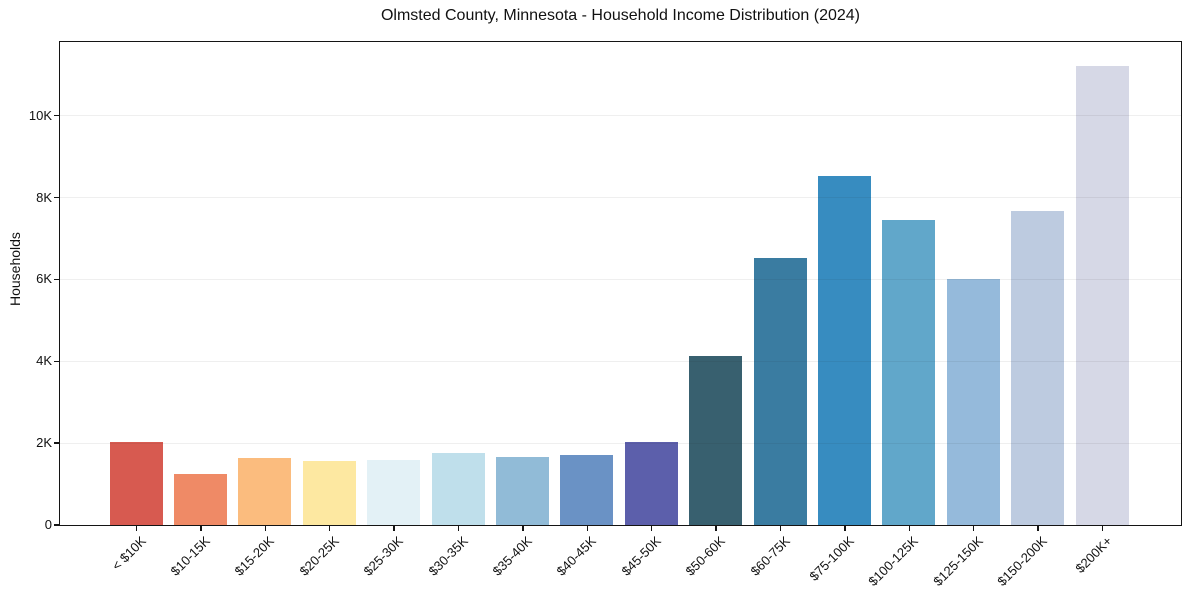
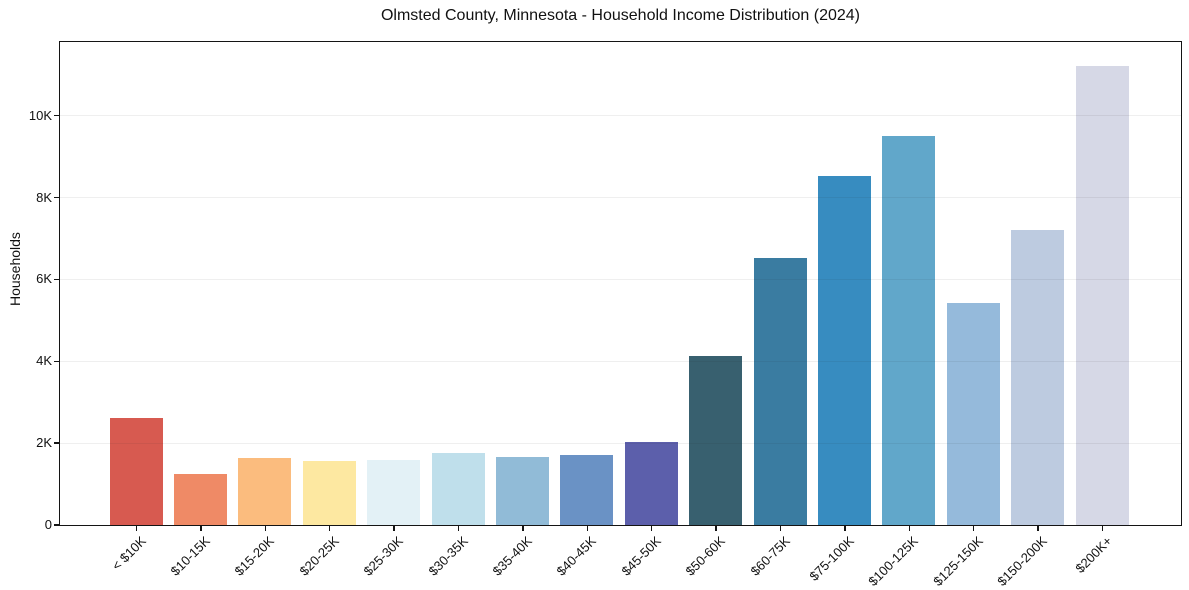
< $10K: 2.0K -> 2.6K
$100-125K: 7.4K -> 9.5K
$125-150K: 6.0K -> 5.4K
$150-200K: 7.7K -> 7.2K
